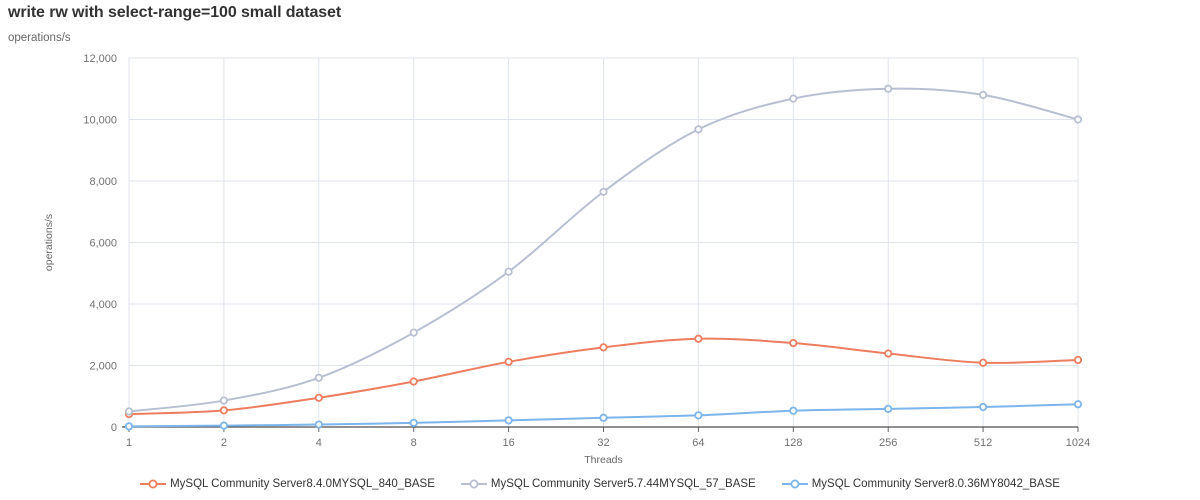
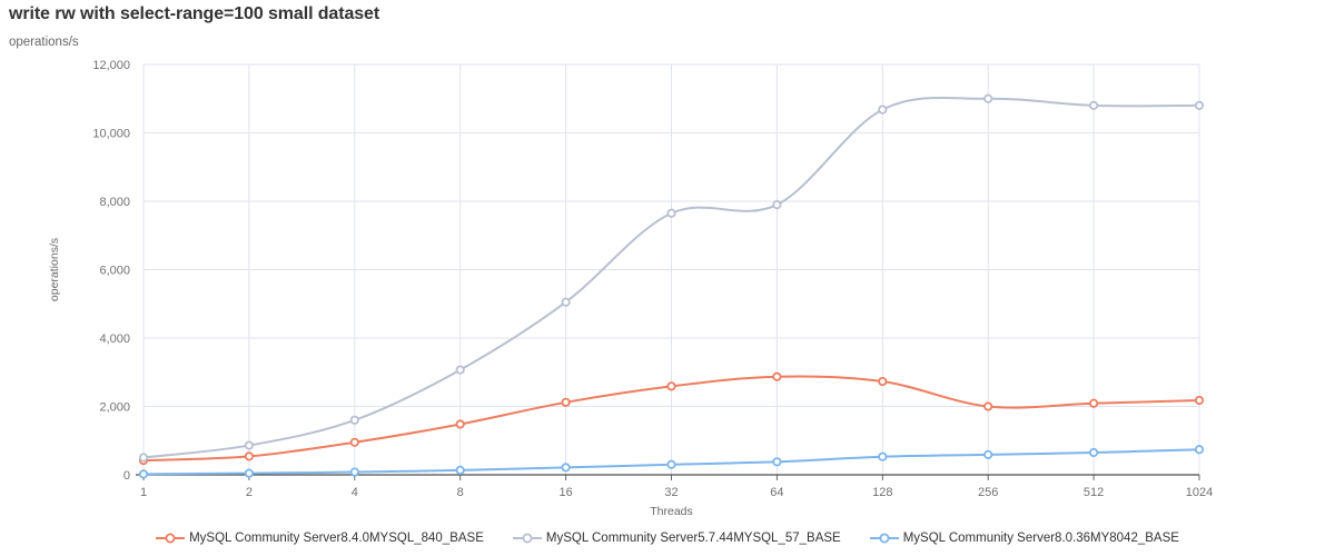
MySQL Community Server5.7.44MYSQL_57_BASE/64: 9700 -> 7900
MySQL Community Server8.4.0MYSQL_840_BASE/256: 2400 -> 2000
MySQL Community Server5.7.44MYSQL_57_BASE/1024: 10000 -> 10800
